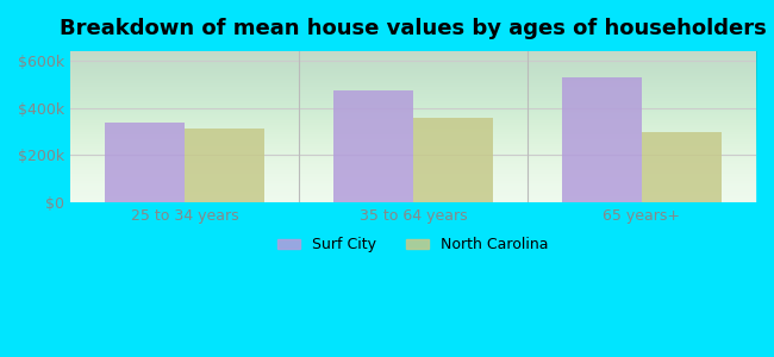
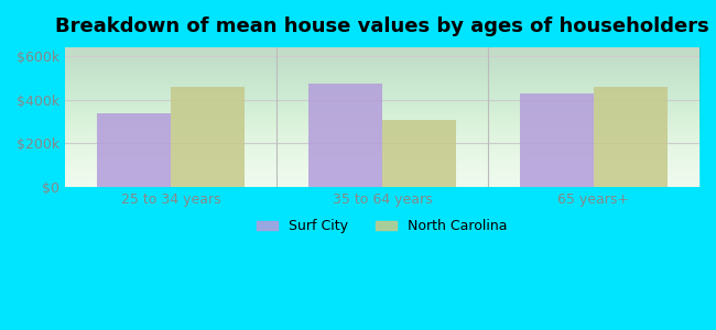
North Carolina/25 to 34 years: $320k -> $460k
North Carolina/35 to 64 years: $360k -> $310k
Surf City/65 years+: $530k -> $430k
North Carolina/65 years+: $300k -> $460k
